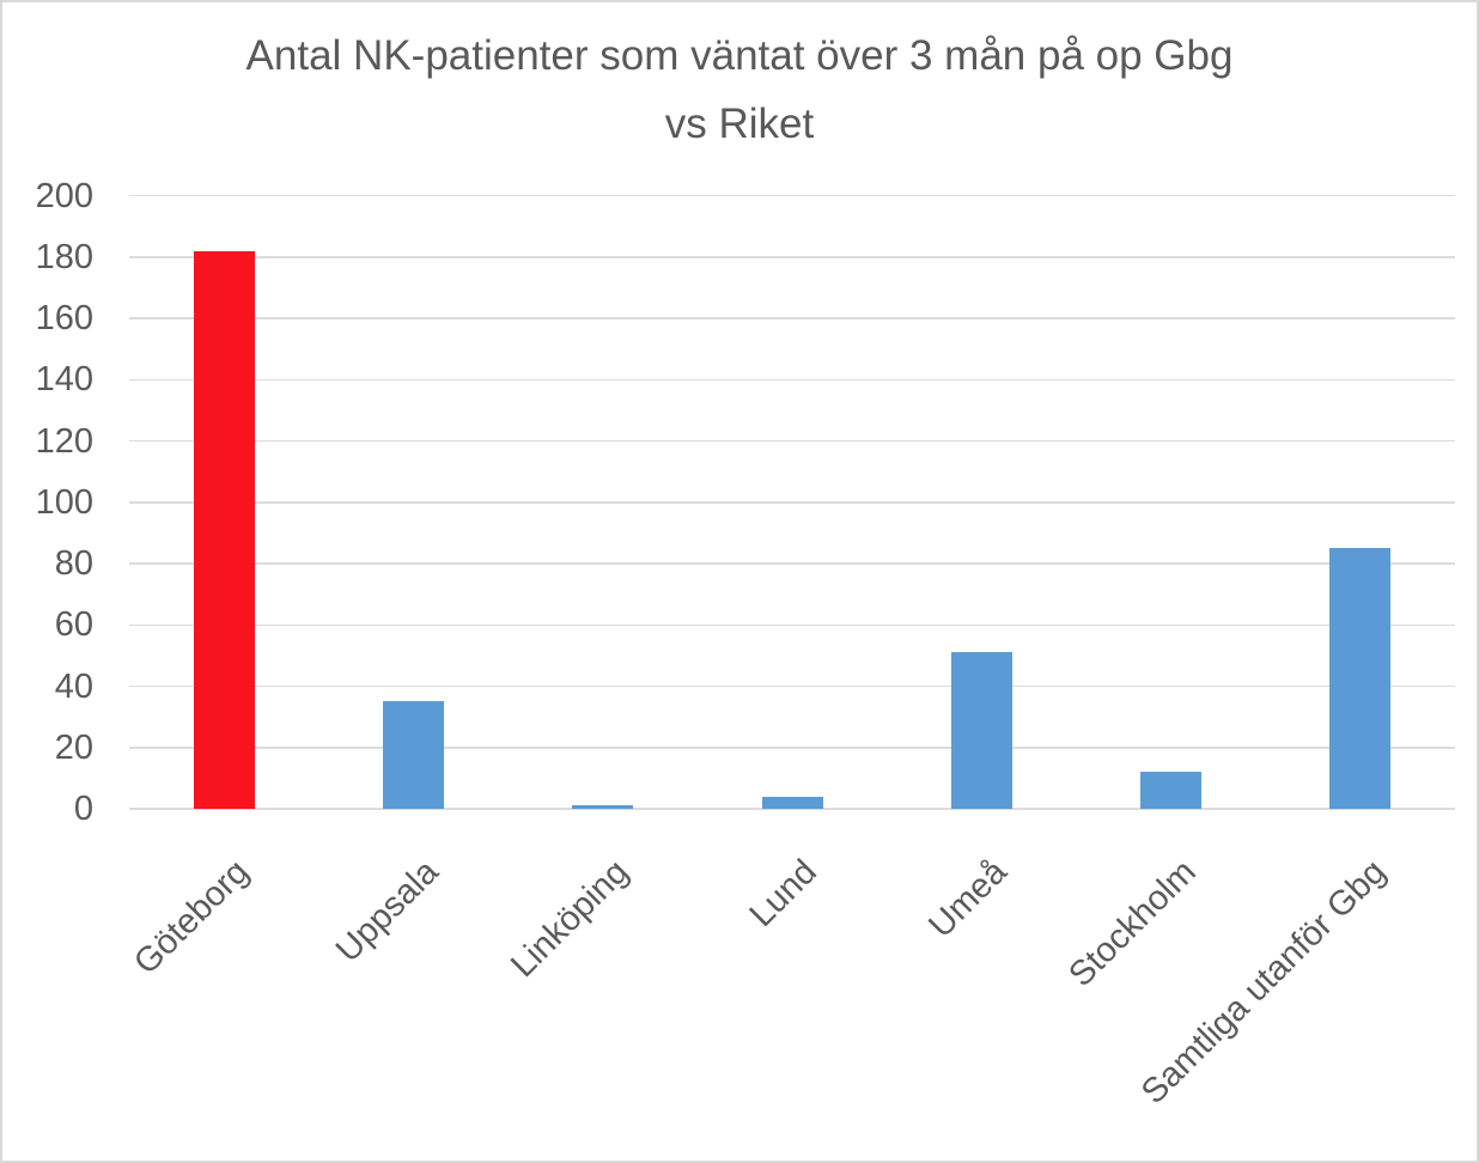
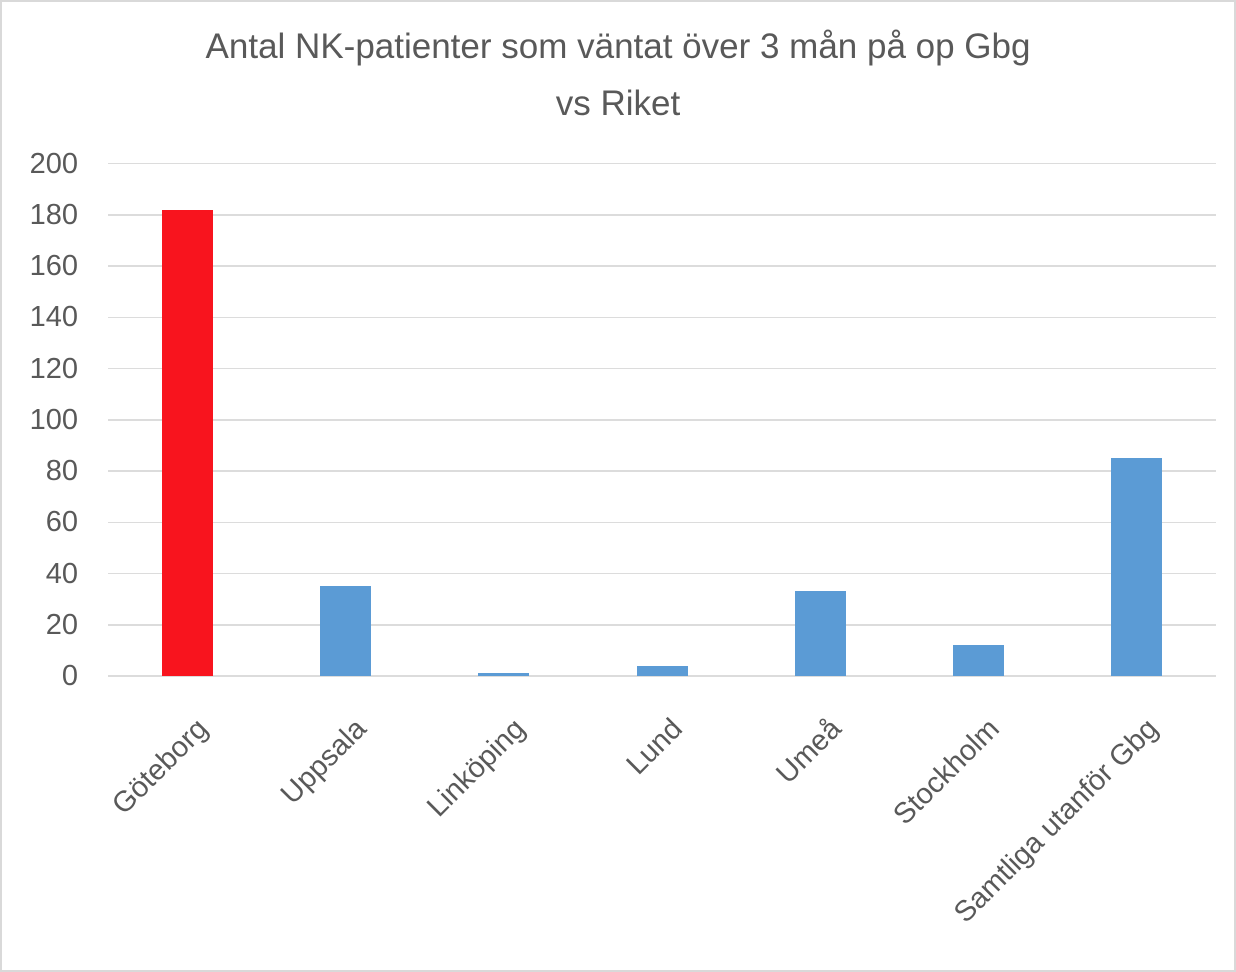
Umeå: 51 -> 33
